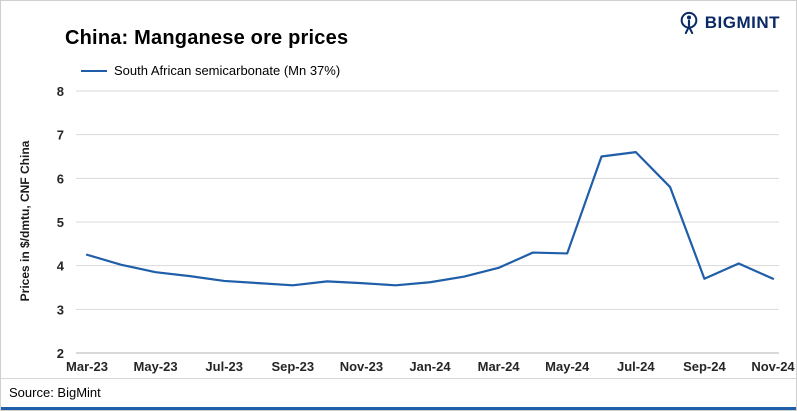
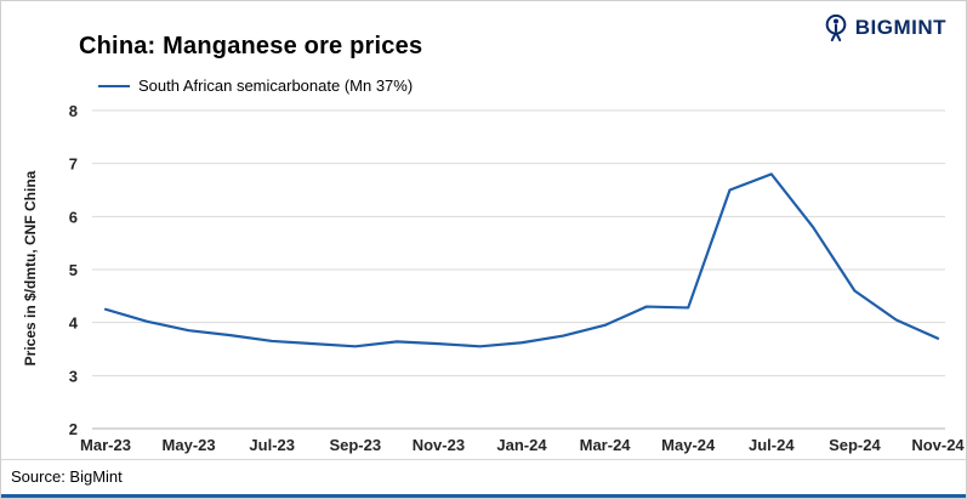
Jul-24: 6.6 -> 6.8
Sep-24: 3.7 -> 4.6
